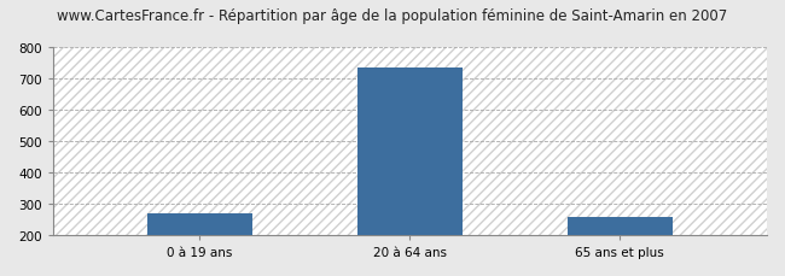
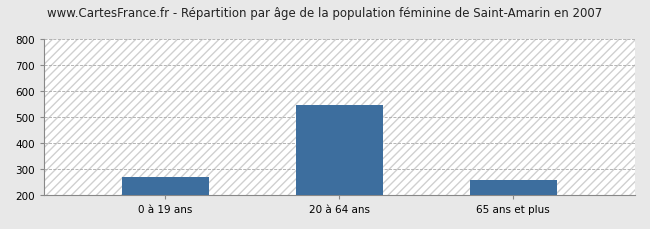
20 à 64 ans: 735 -> 545
